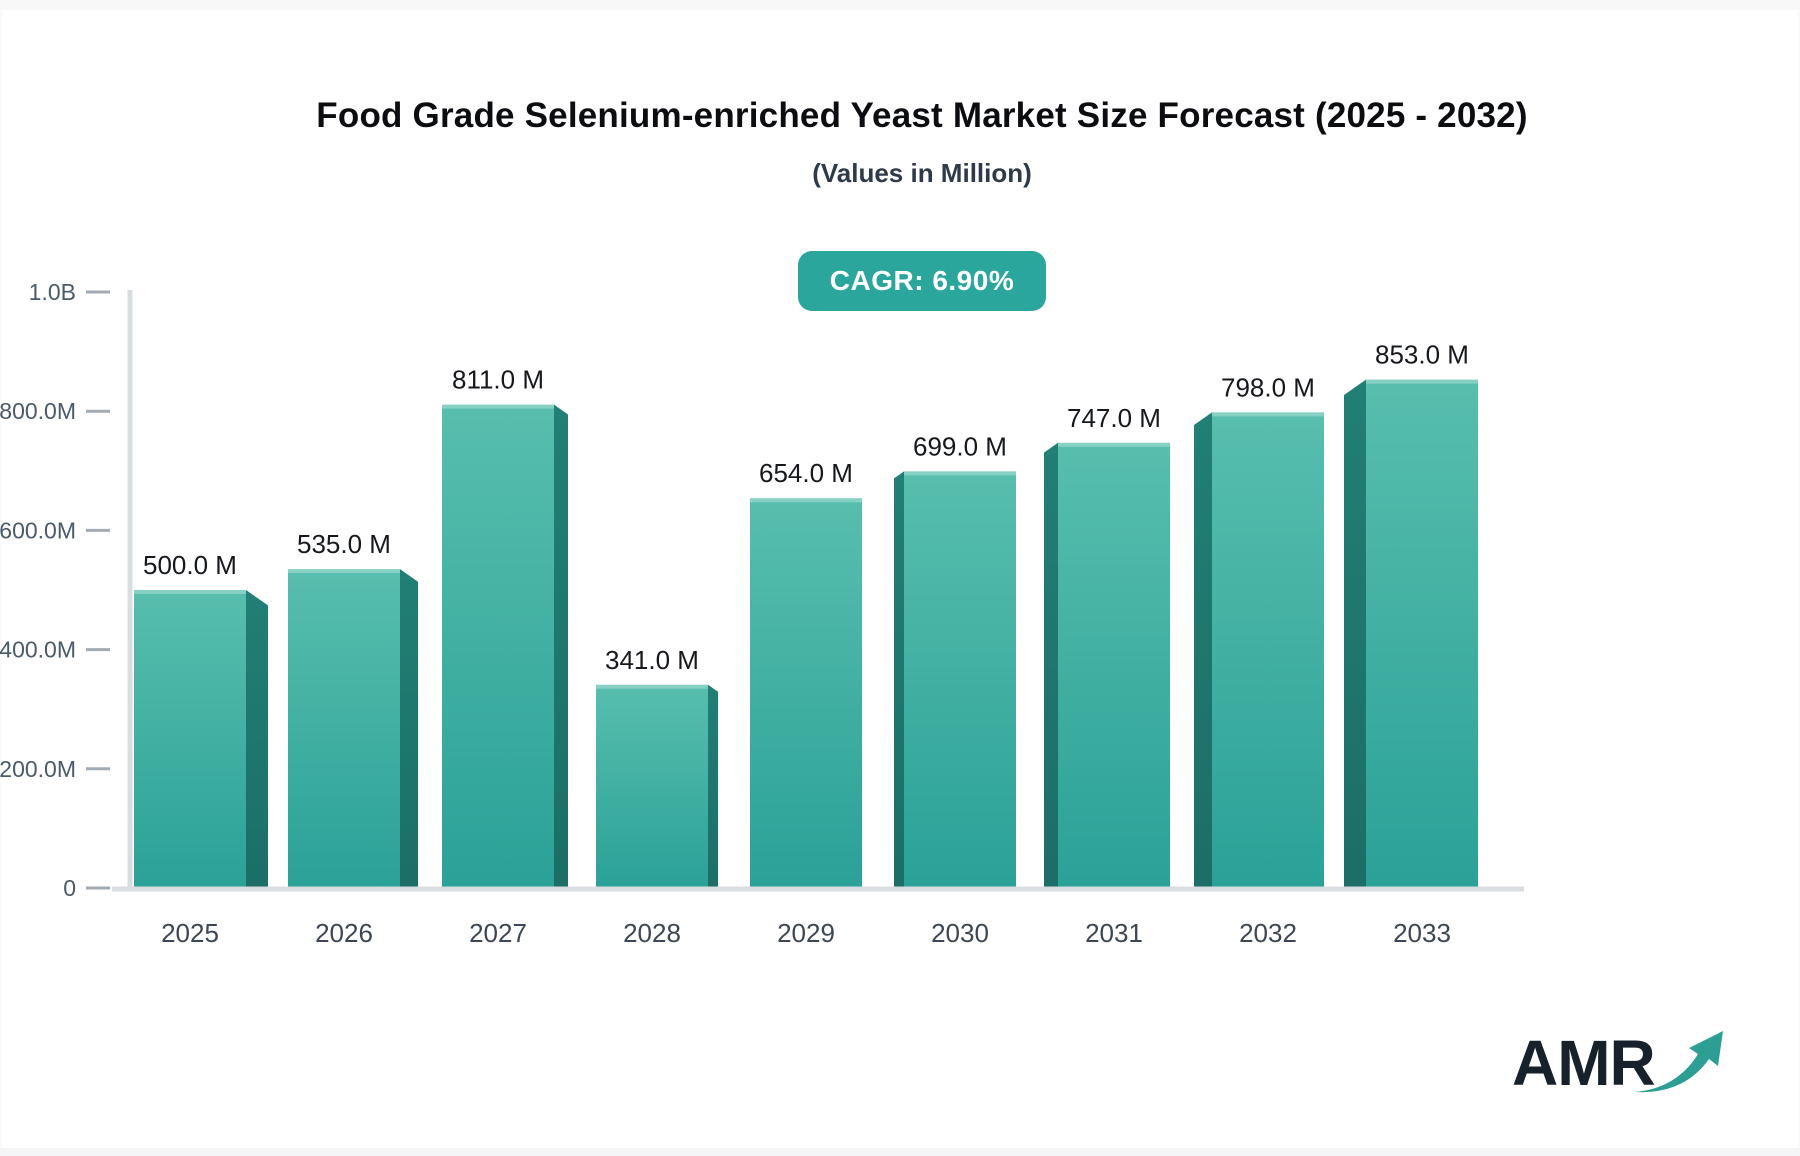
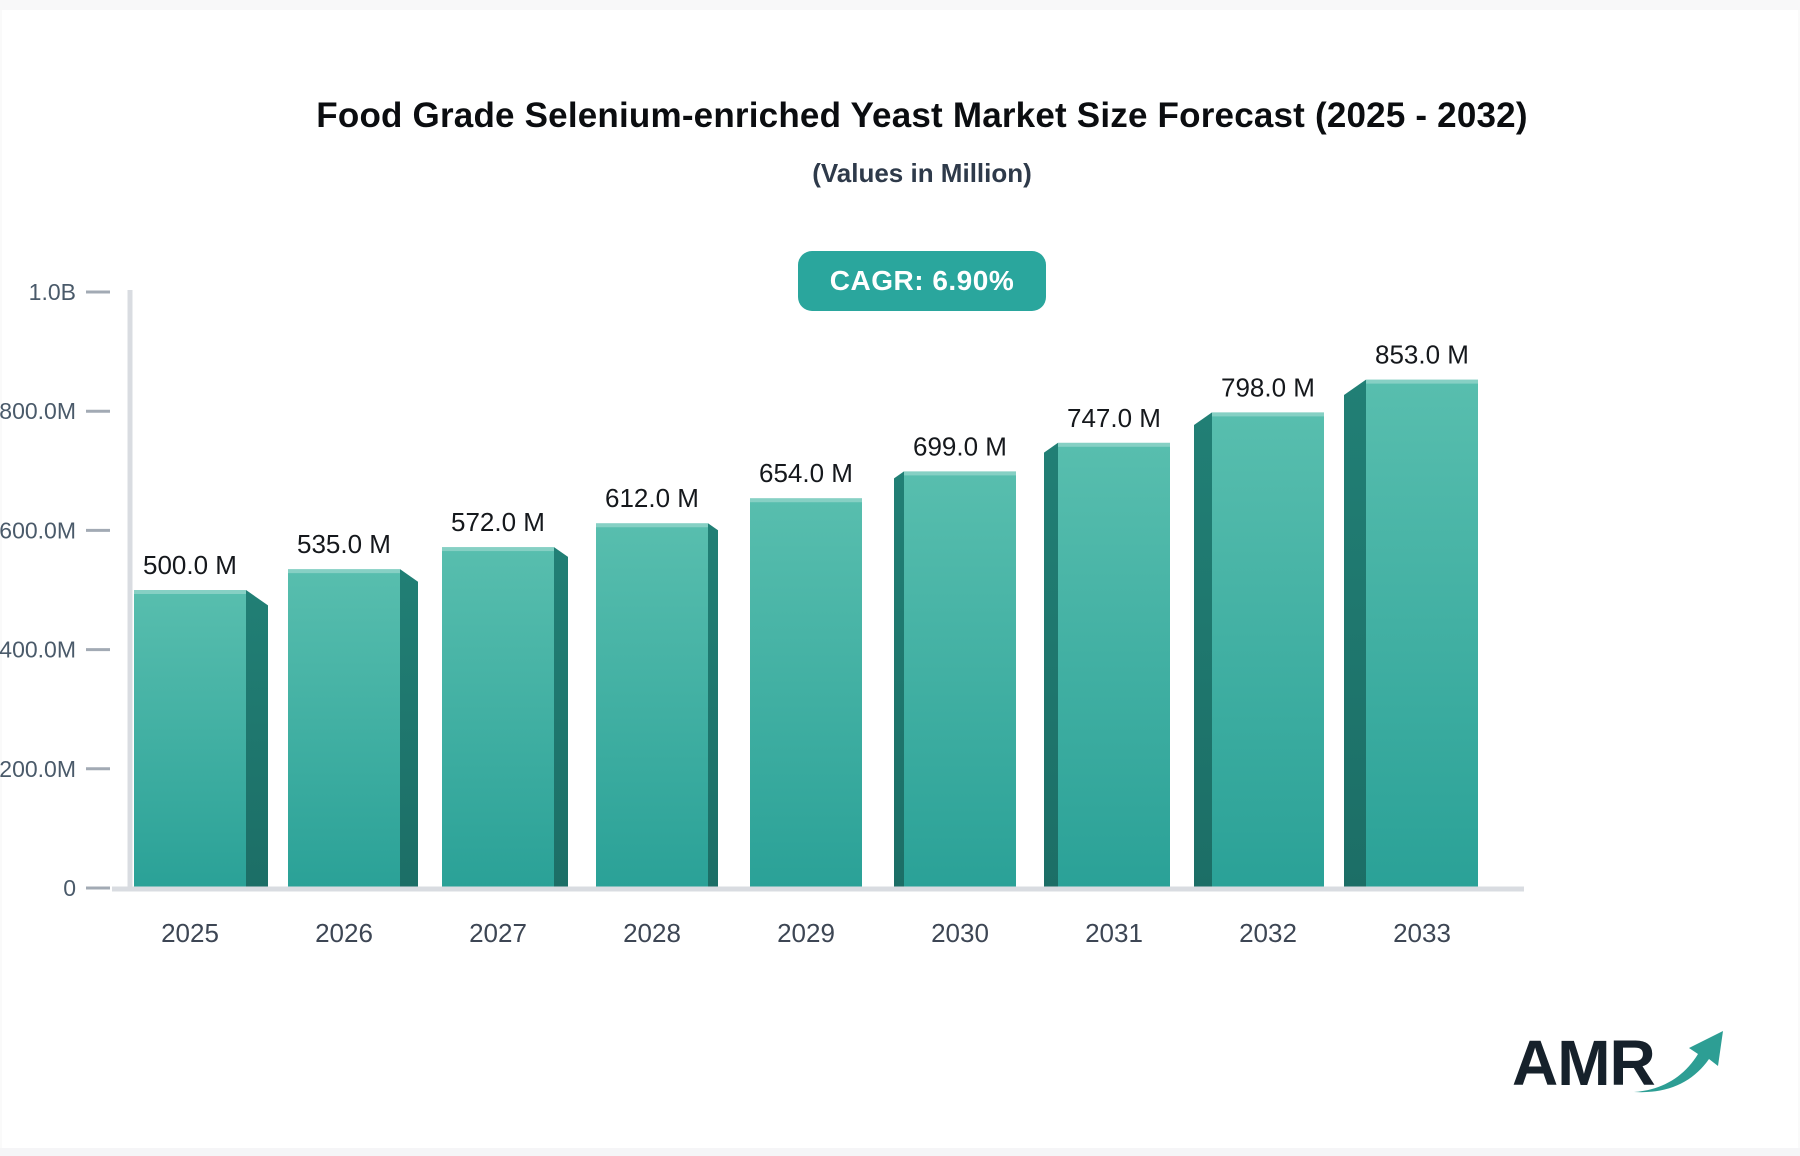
2027: 811.0 -> 572.0
2028: 341.0 -> 612.0
